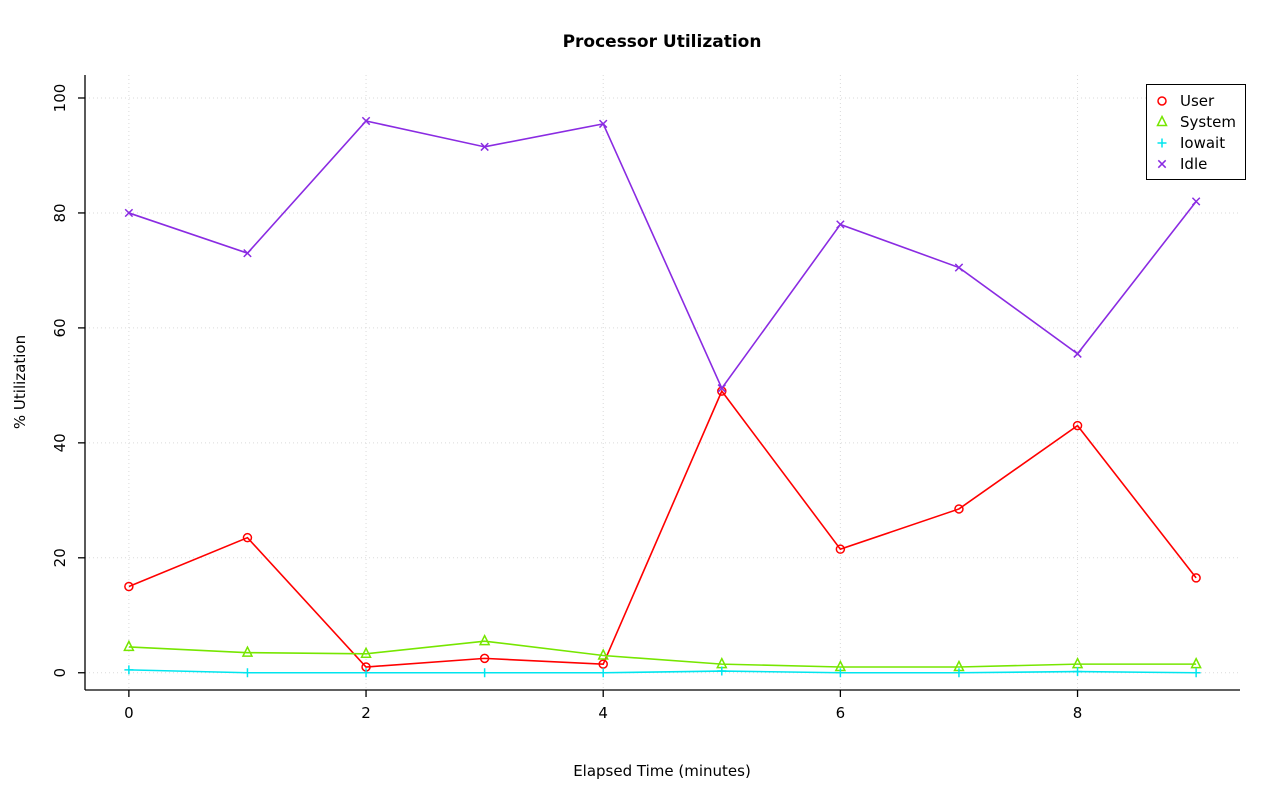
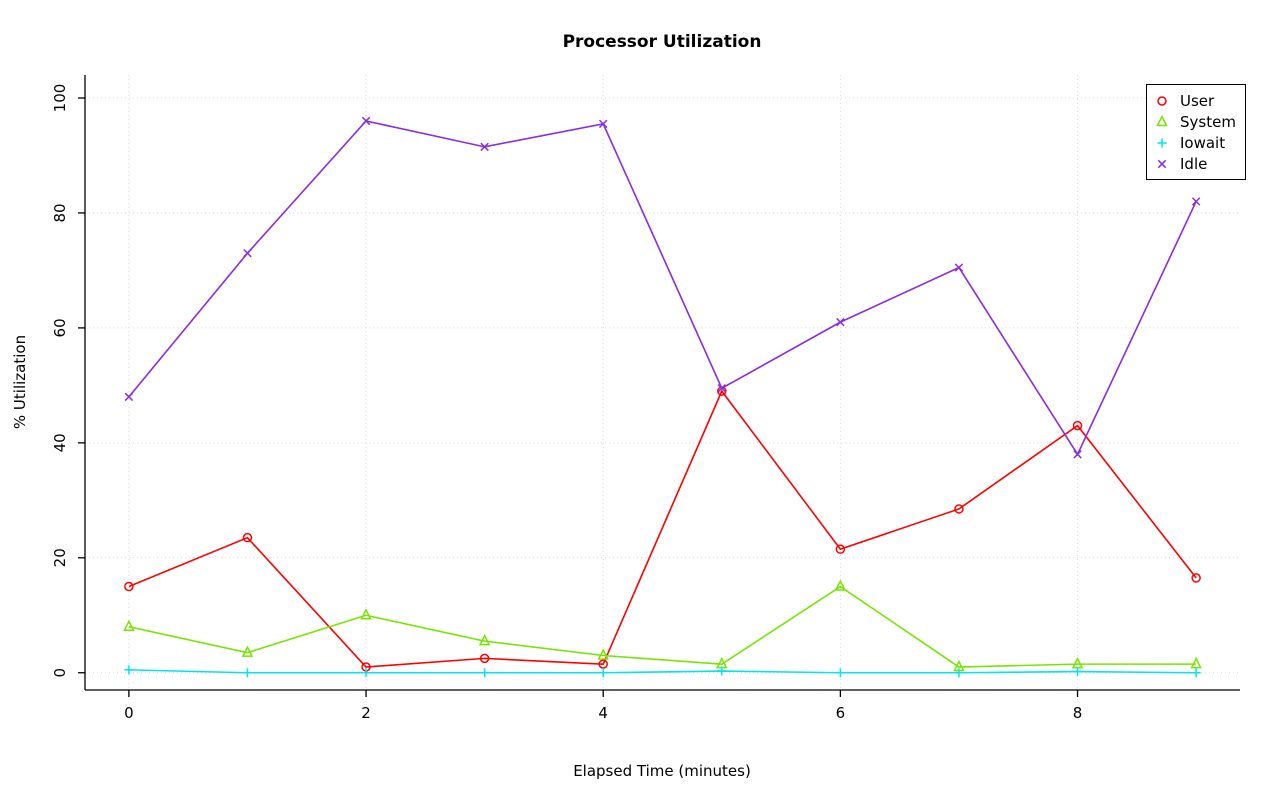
System/0: 4 -> 8
Idle/0: 80 -> 48
System/2: 3 -> 10
System/6: 1 -> 15
Idle/6: 78 -> 61
Idle/8: 56 -> 38
